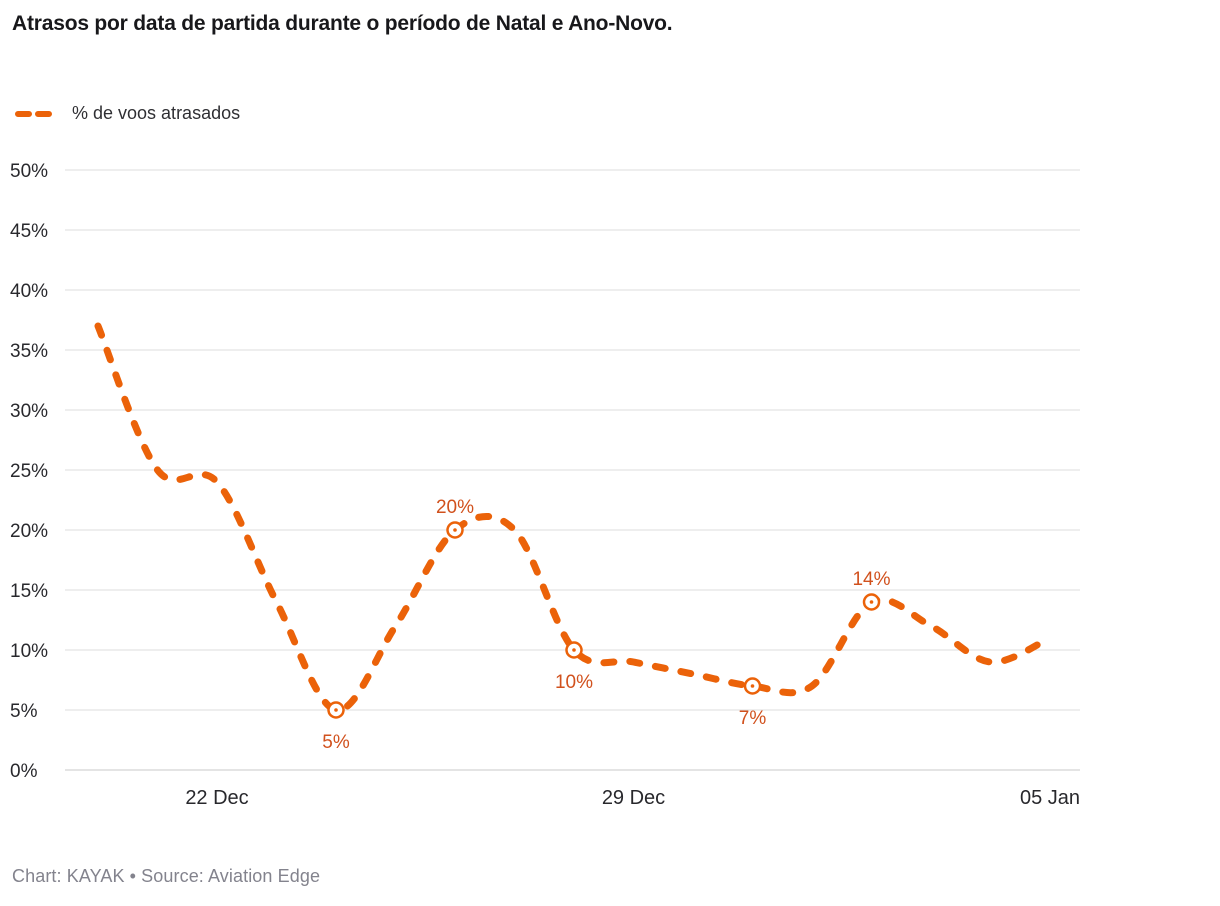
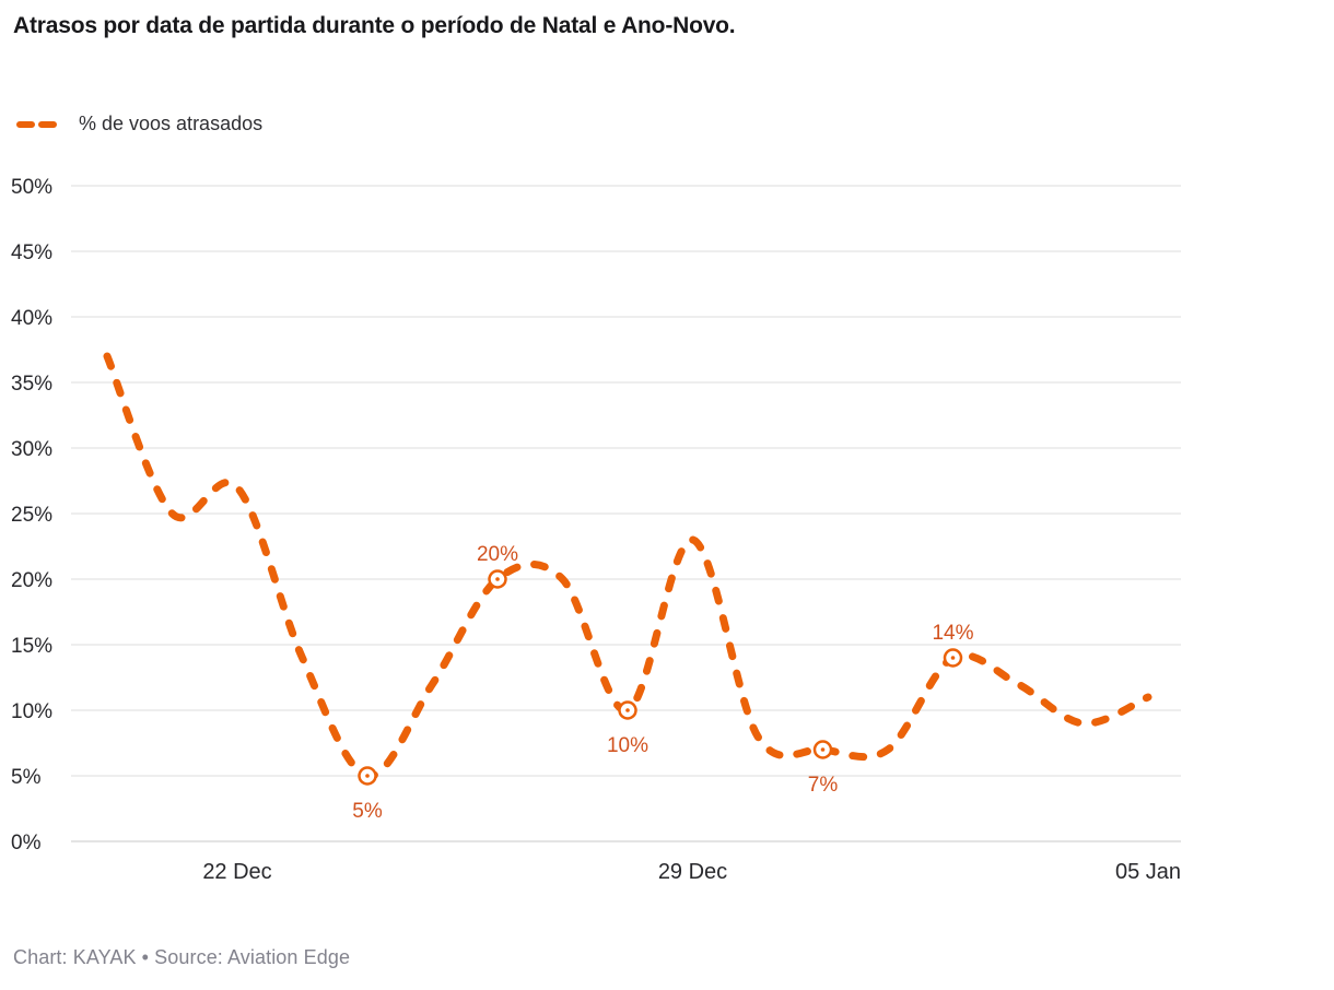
22 Dec: 24% -> 27%
29 Dec: 9% -> 23%
